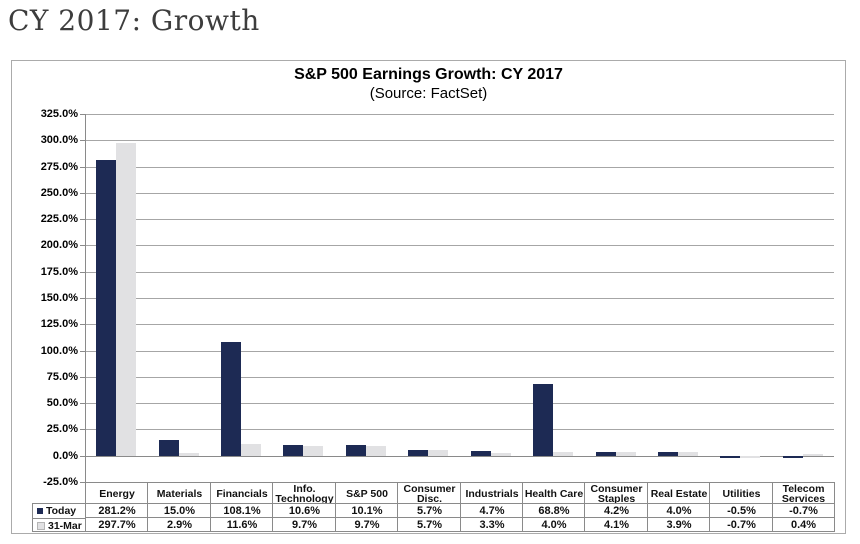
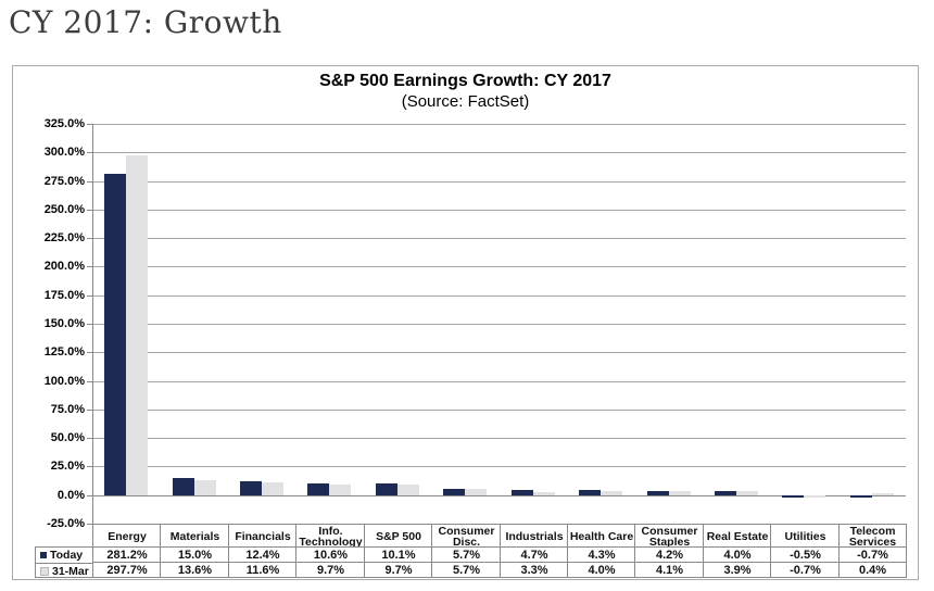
31-Mar/Materials: 2.9% -> 13.6%
Today/Financials: 108.1% -> 12.4%
Today/Health Care: 68.8% -> 4.3%
